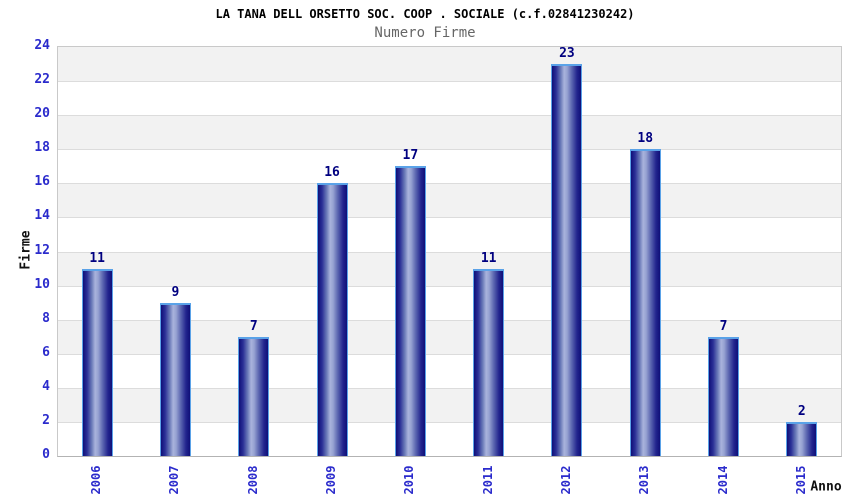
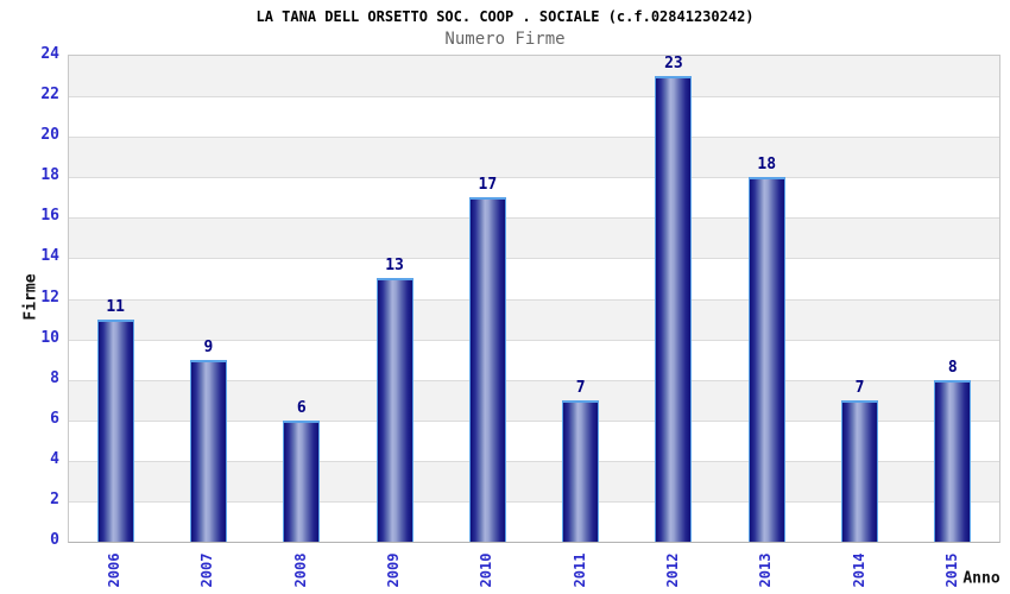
2008: 7 -> 6
2009: 16 -> 13
2011: 11 -> 7
2015: 2 -> 8
